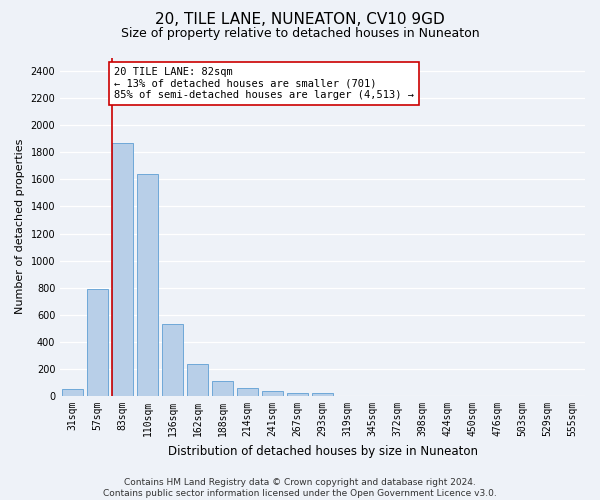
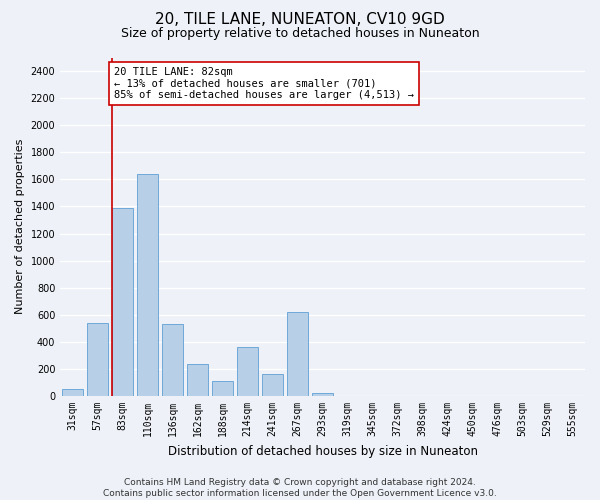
57sqm: 790 -> 540
83sqm: 1870 -> 1390
214sqm: 60 -> 360
241sqm: 40 -> 160
267sqm: 20 -> 620
